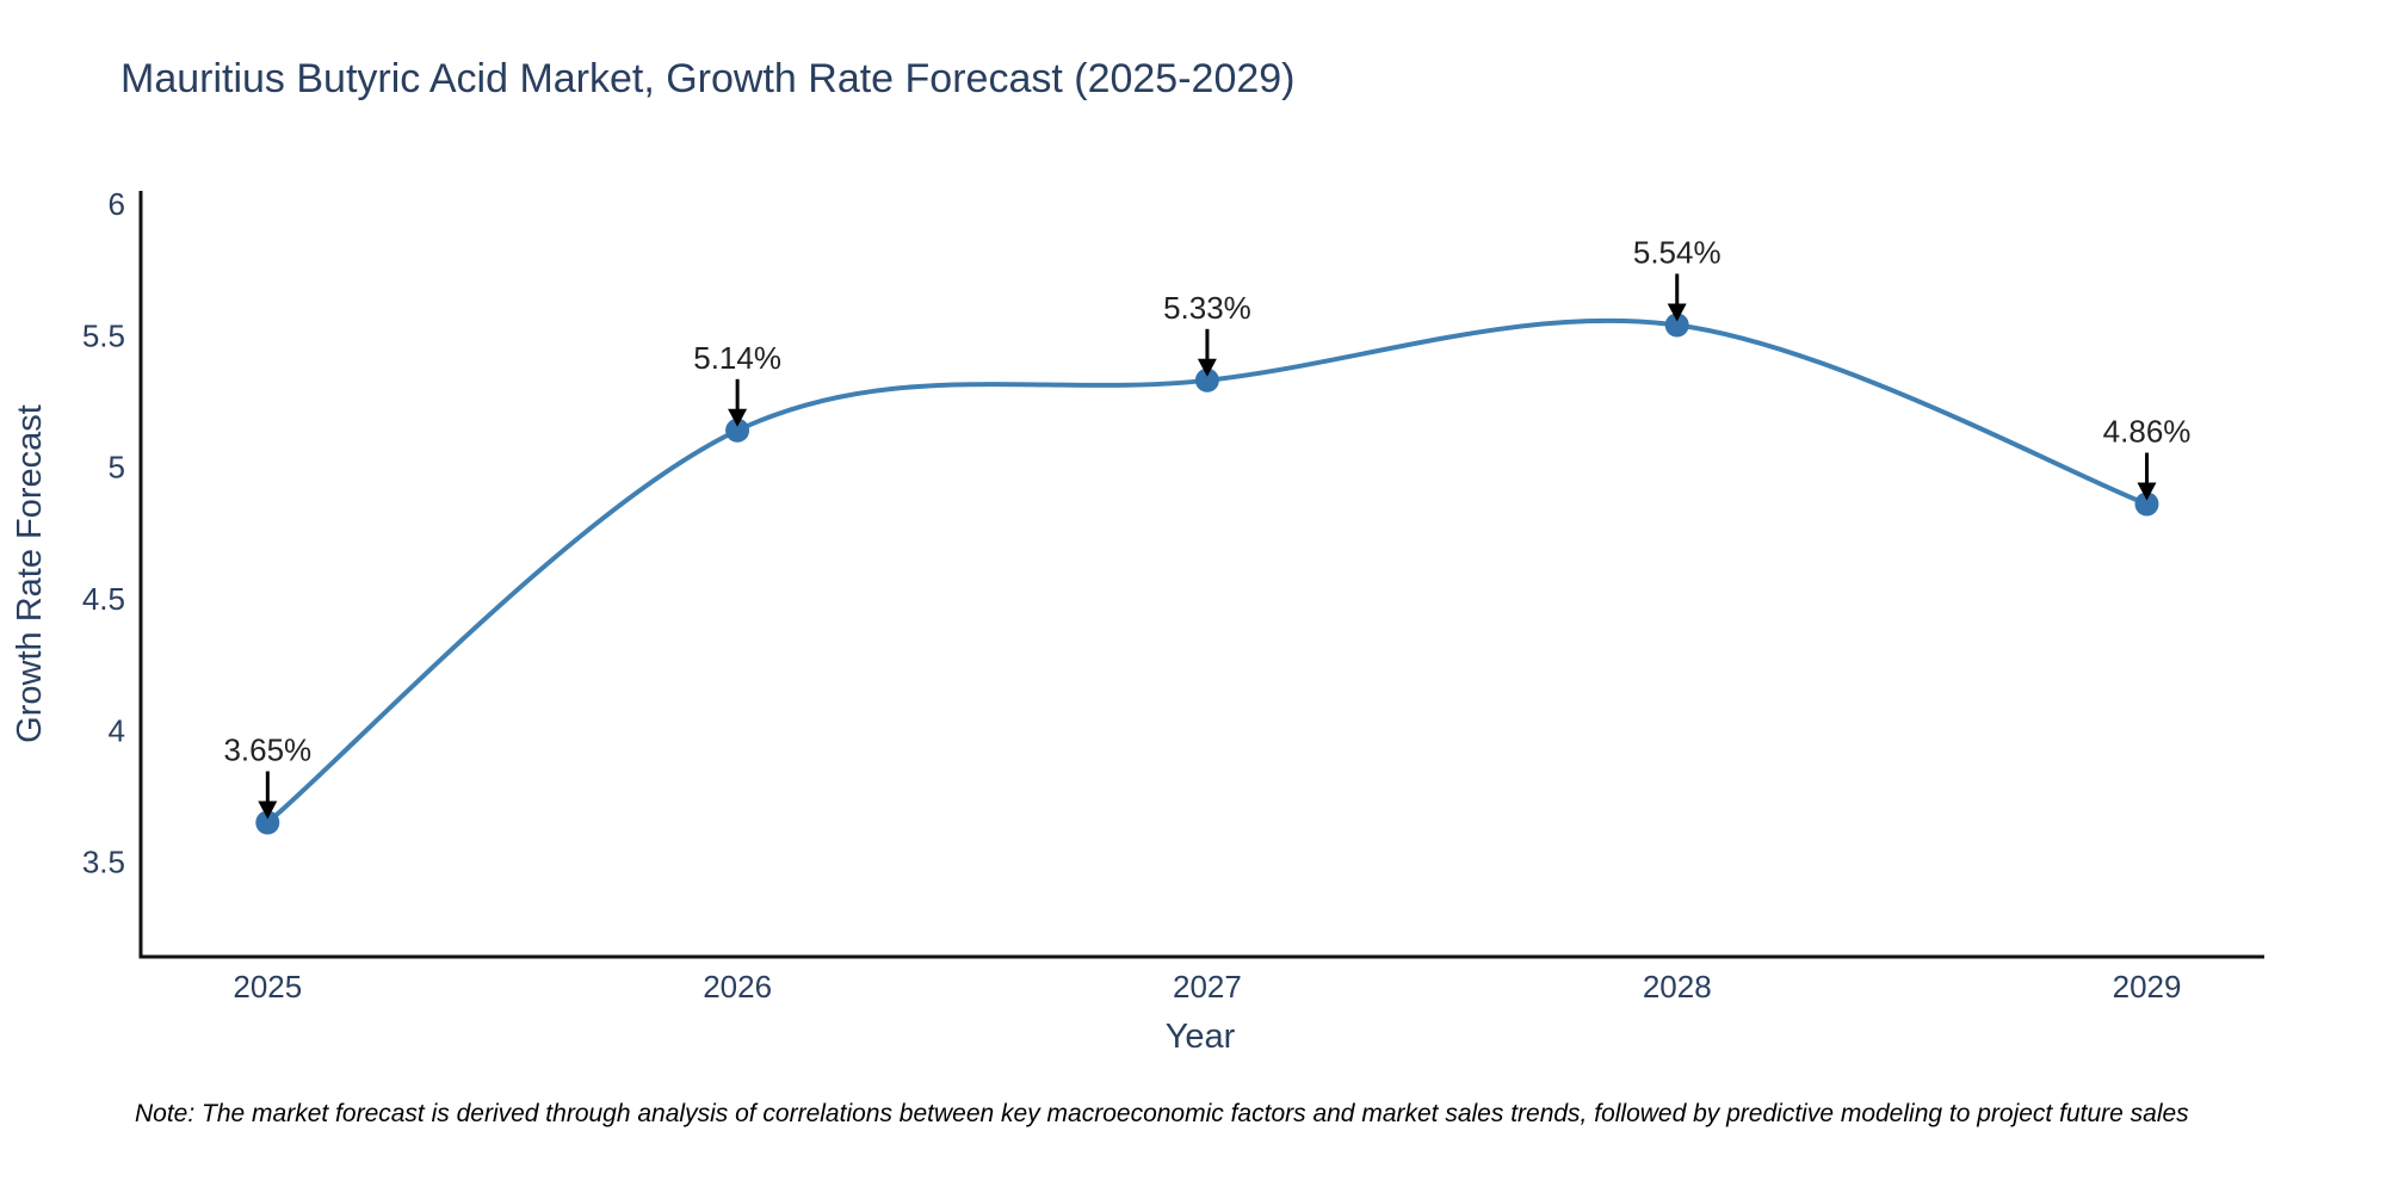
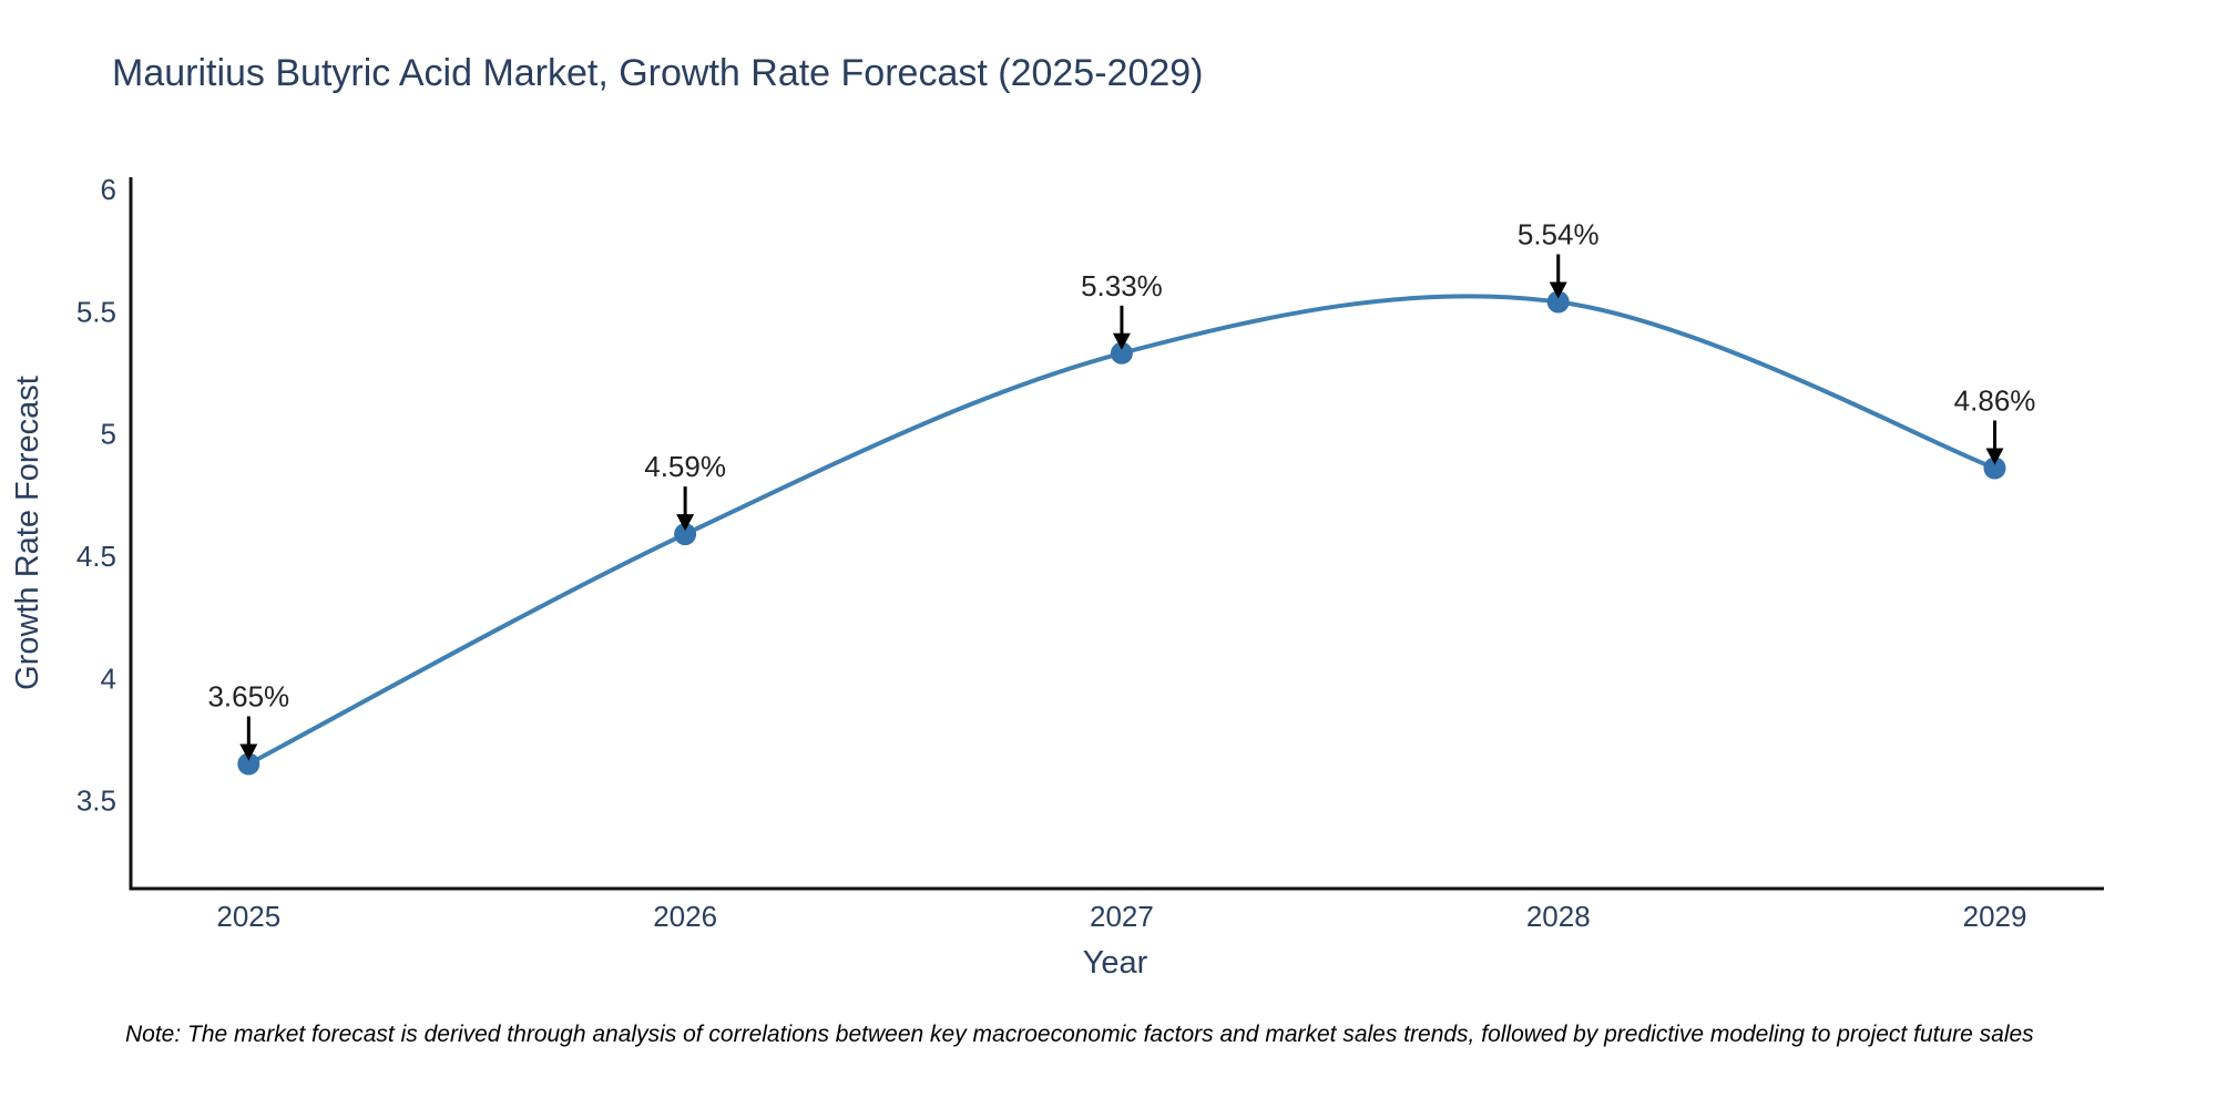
2026: 5.14% -> 4.59%
